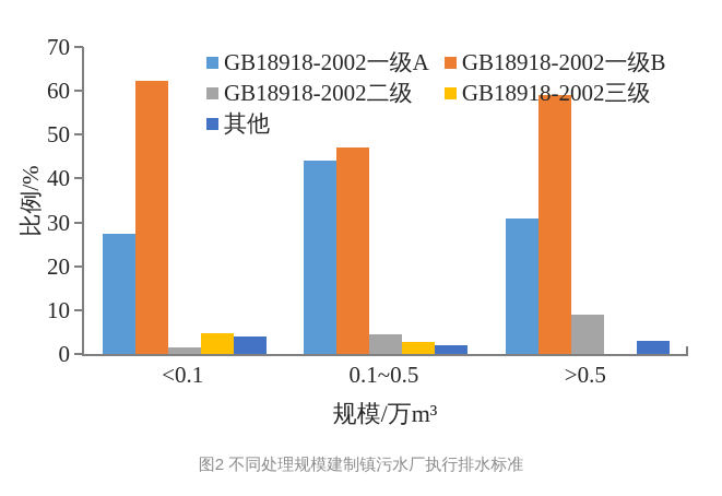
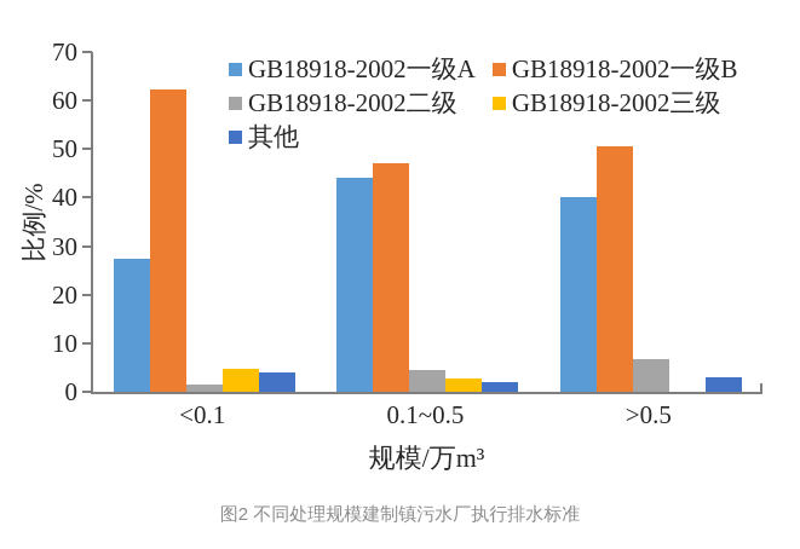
GB18918-2002一级A/>0.5: 31 -> 40
GB18918-2002一级B/>0.5: 59 -> 50
GB18918-2002二级/>0.5: 9 -> 7
